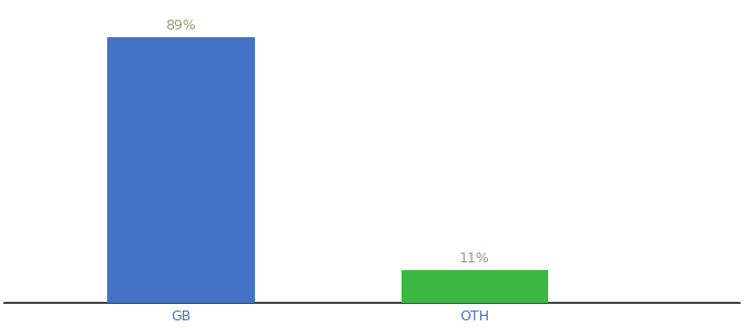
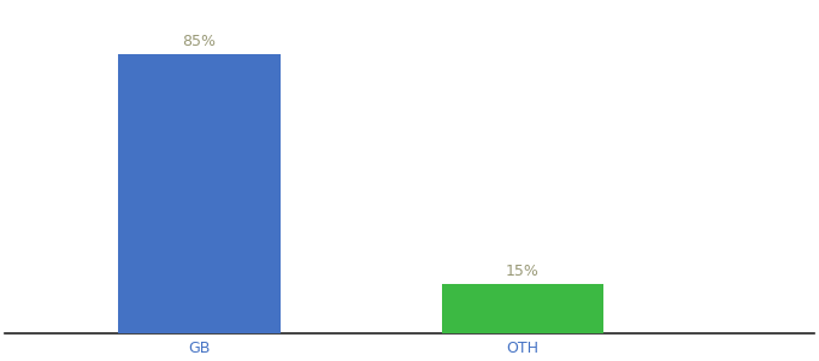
GB: 89% -> 85%
OTH: 11% -> 15%
